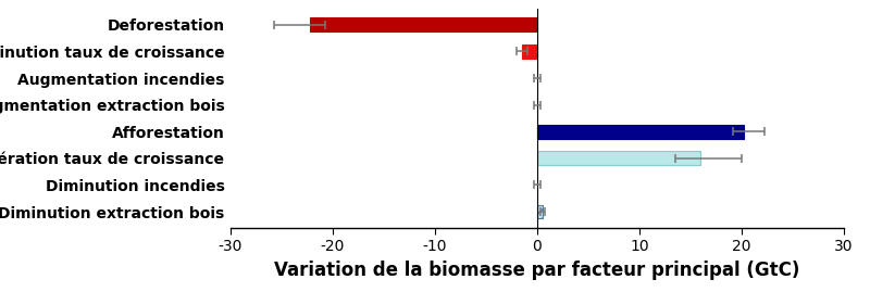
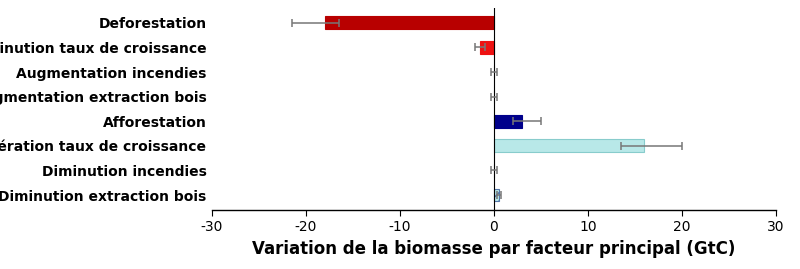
Deforestation: -22.2 -> -18.0
Afforestation: 20.2 -> 3.0
